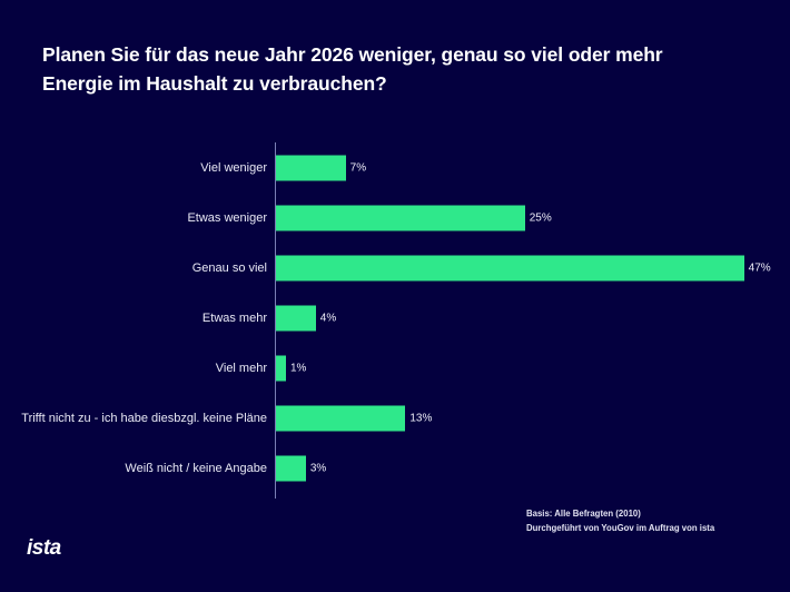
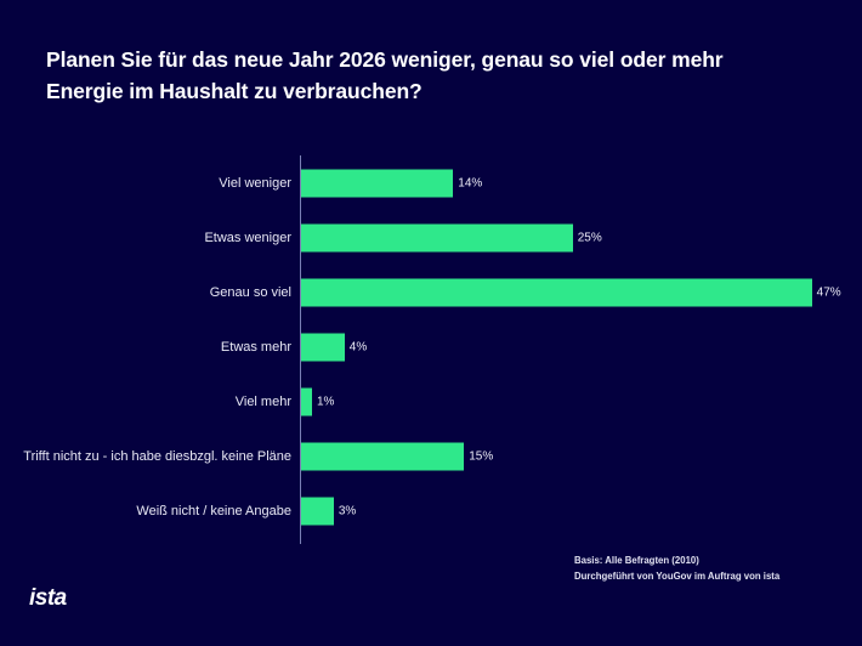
Viel weniger: 7% -> 14%
Trifft nicht zu - ich habe diesbzgl. keine Pläne: 13% -> 15%
